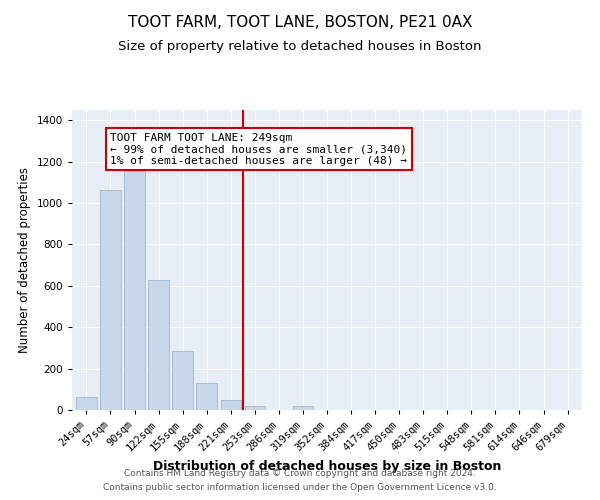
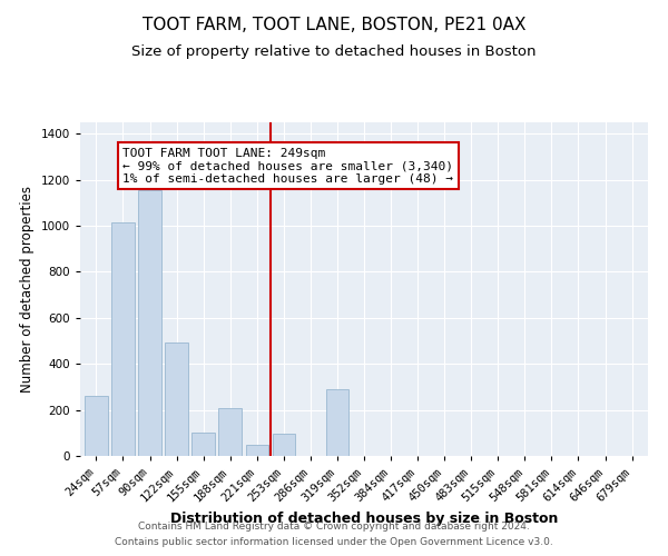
24sqm: 65 -> 260
57sqm: 1065 -> 1015
122sqm: 630 -> 495
155sqm: 285 -> 100
188sqm: 130 -> 210
253sqm: 20 -> 95
319sqm: 20 -> 290
